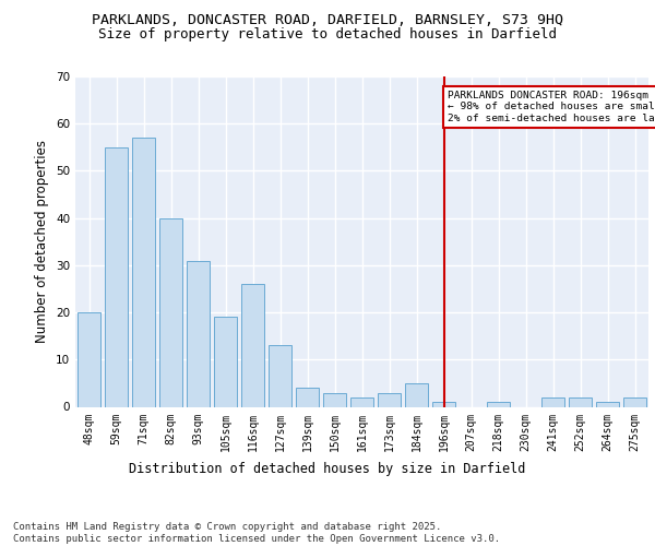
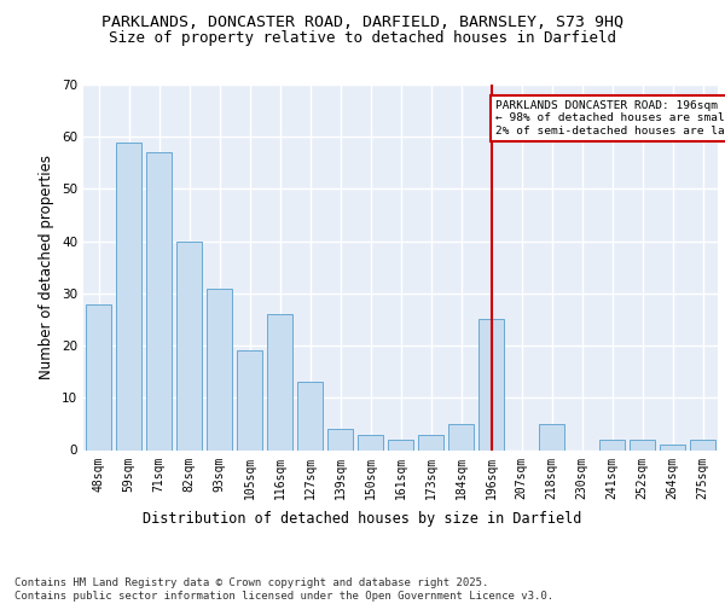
48sqm: 20 -> 28
59sqm: 55 -> 59
196sqm: 1 -> 25
218sqm: 1 -> 5
